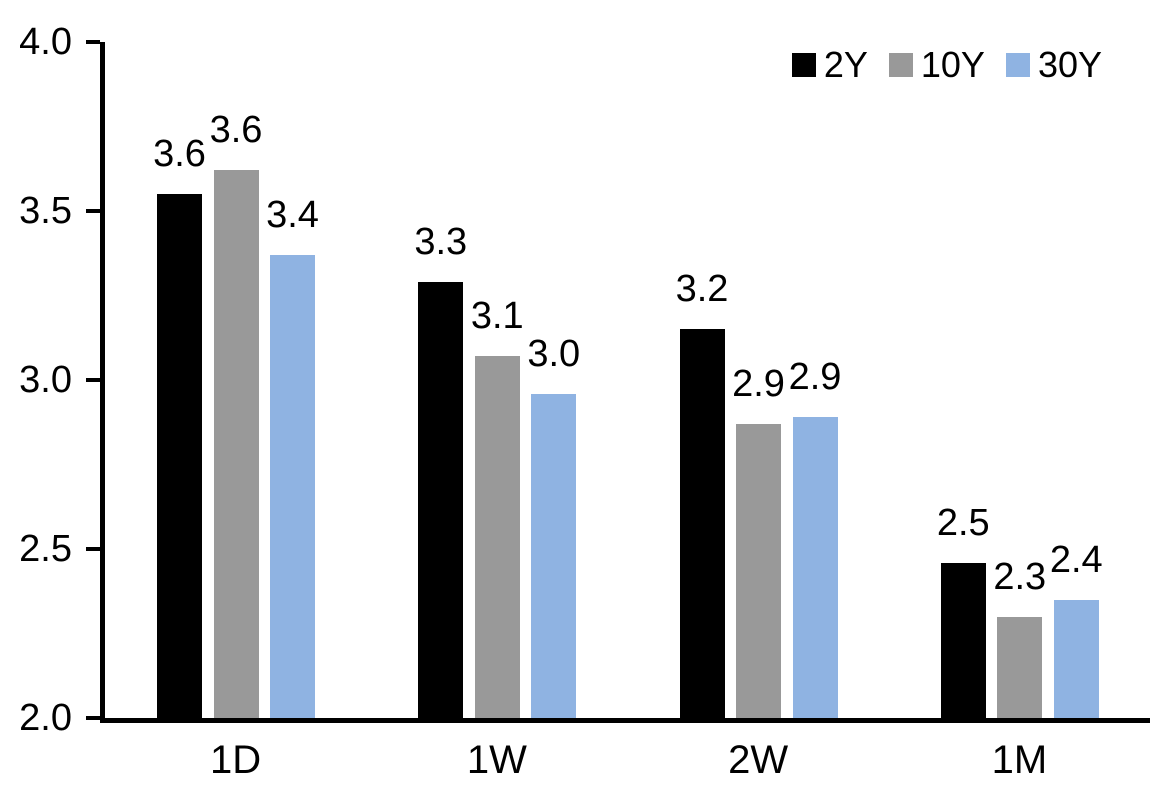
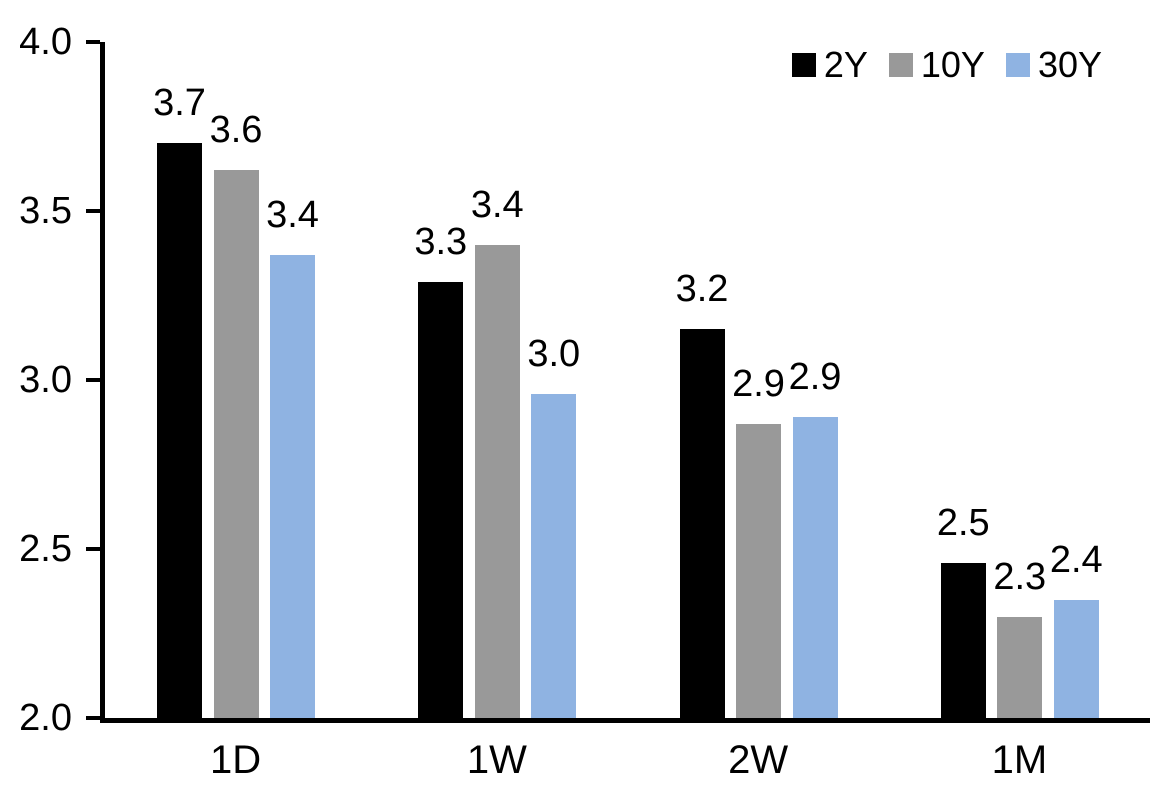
2Y/1D: 3.6 -> 3.7
10Y/1W: 3.1 -> 3.4
